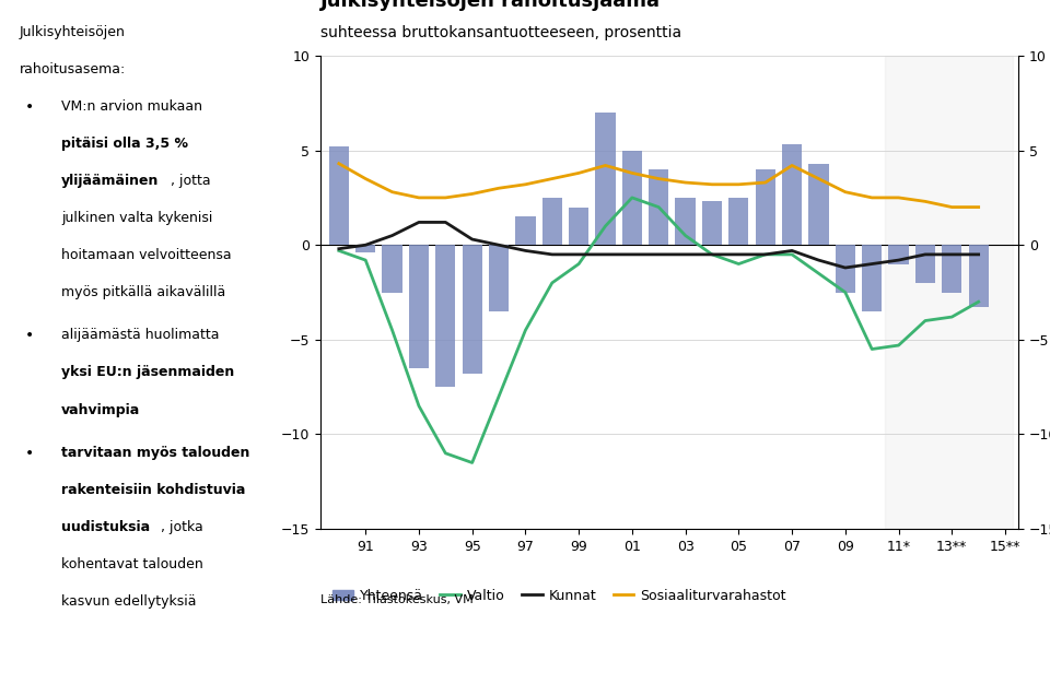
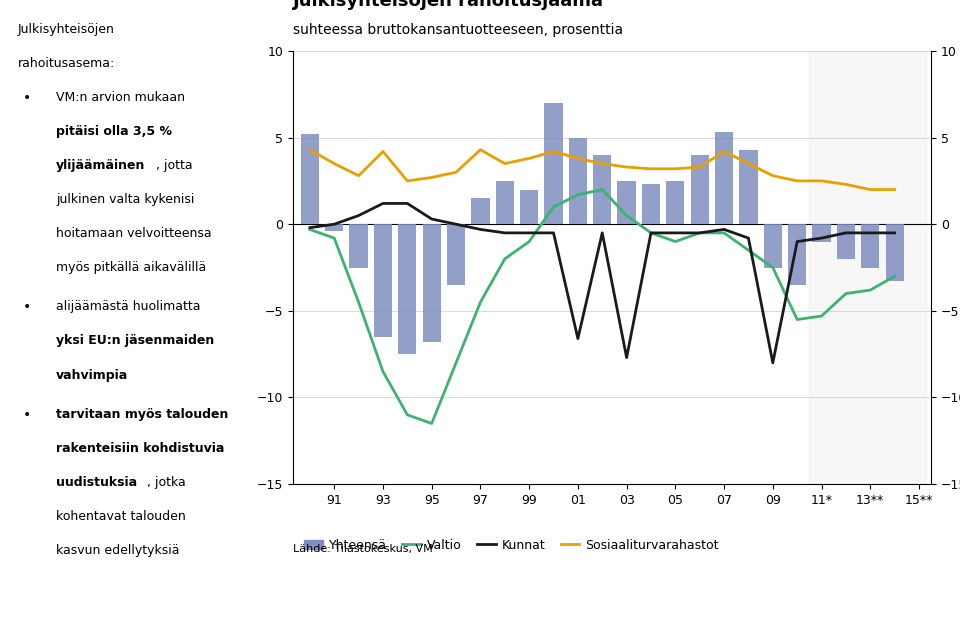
Sosiaaliturvarahastot/93: 2.5 -> 4.2
Sosiaaliturvarahastot/97: 3.2 -> 4.3
Valtio/01: 2.5 -> 1.7
Kunnat/01: -0.5 -> -6.6
Kunnat/03: -0.5 -> -7.7
Kunnat/09: -1.2 -> -8.0
